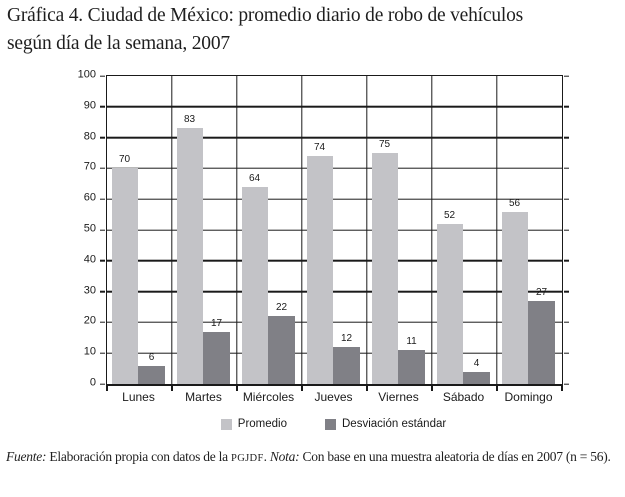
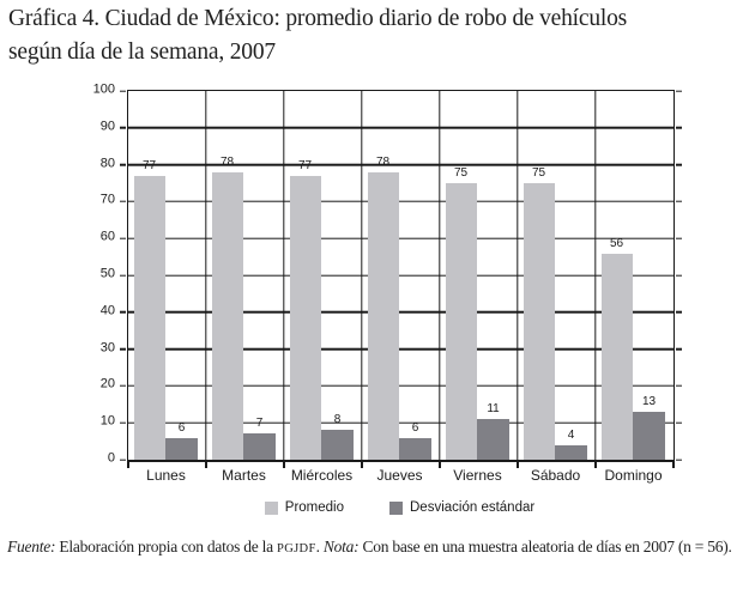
Promedio/Lunes: 70 -> 77
Promedio/Martes: 83 -> 78
Desviación estándar/Martes: 17 -> 7
Promedio/Miércoles: 64 -> 77
Desviación estándar/Miércoles: 22 -> 8
Promedio/Jueves: 74 -> 78
Desviación estándar/Jueves: 12 -> 6
Promedio/Sábado: 52 -> 75
Desviación estándar/Domingo: 27 -> 13
